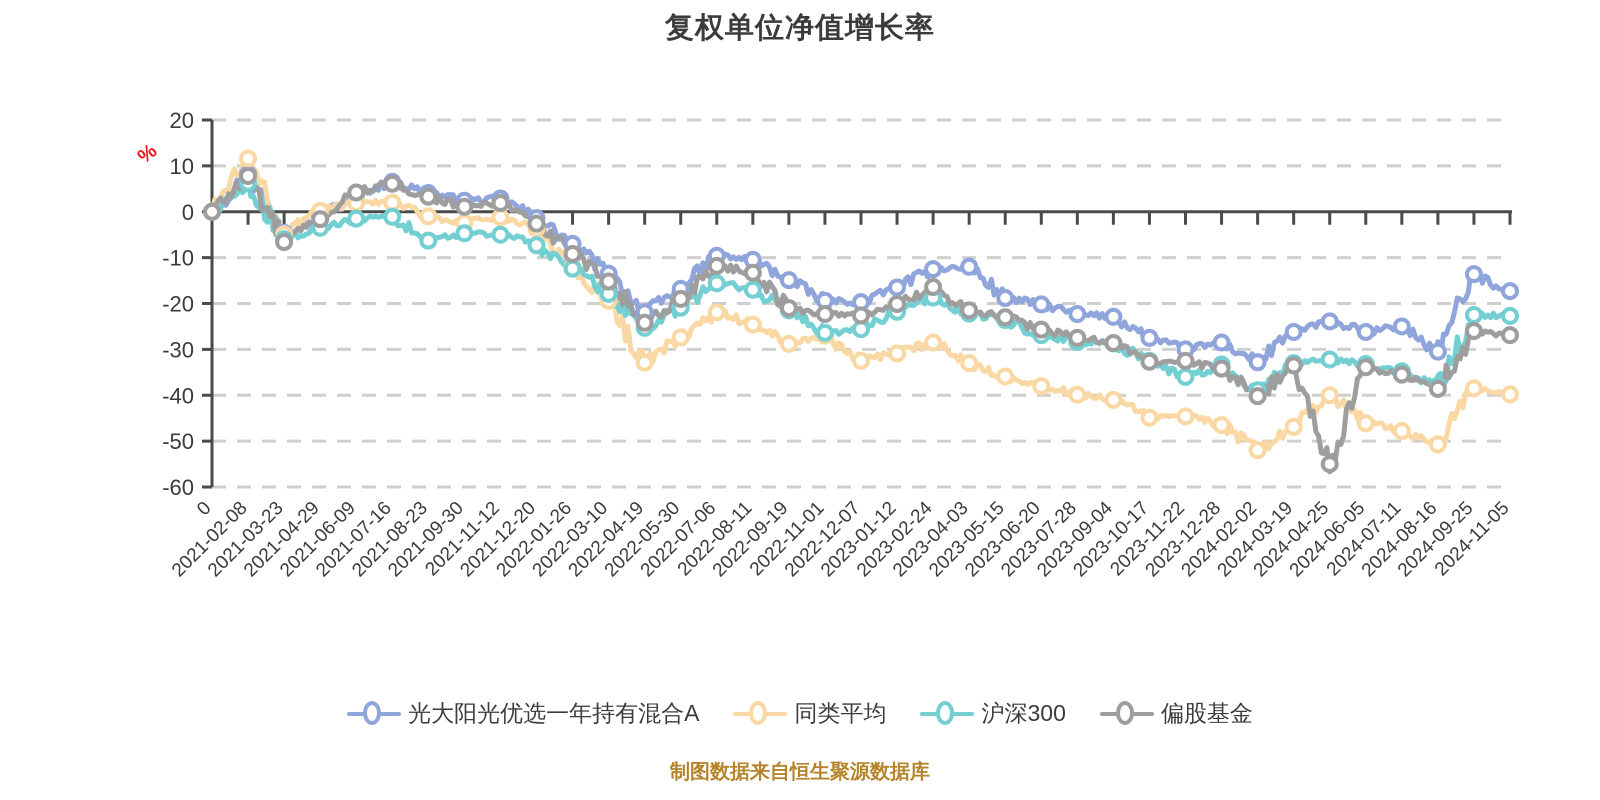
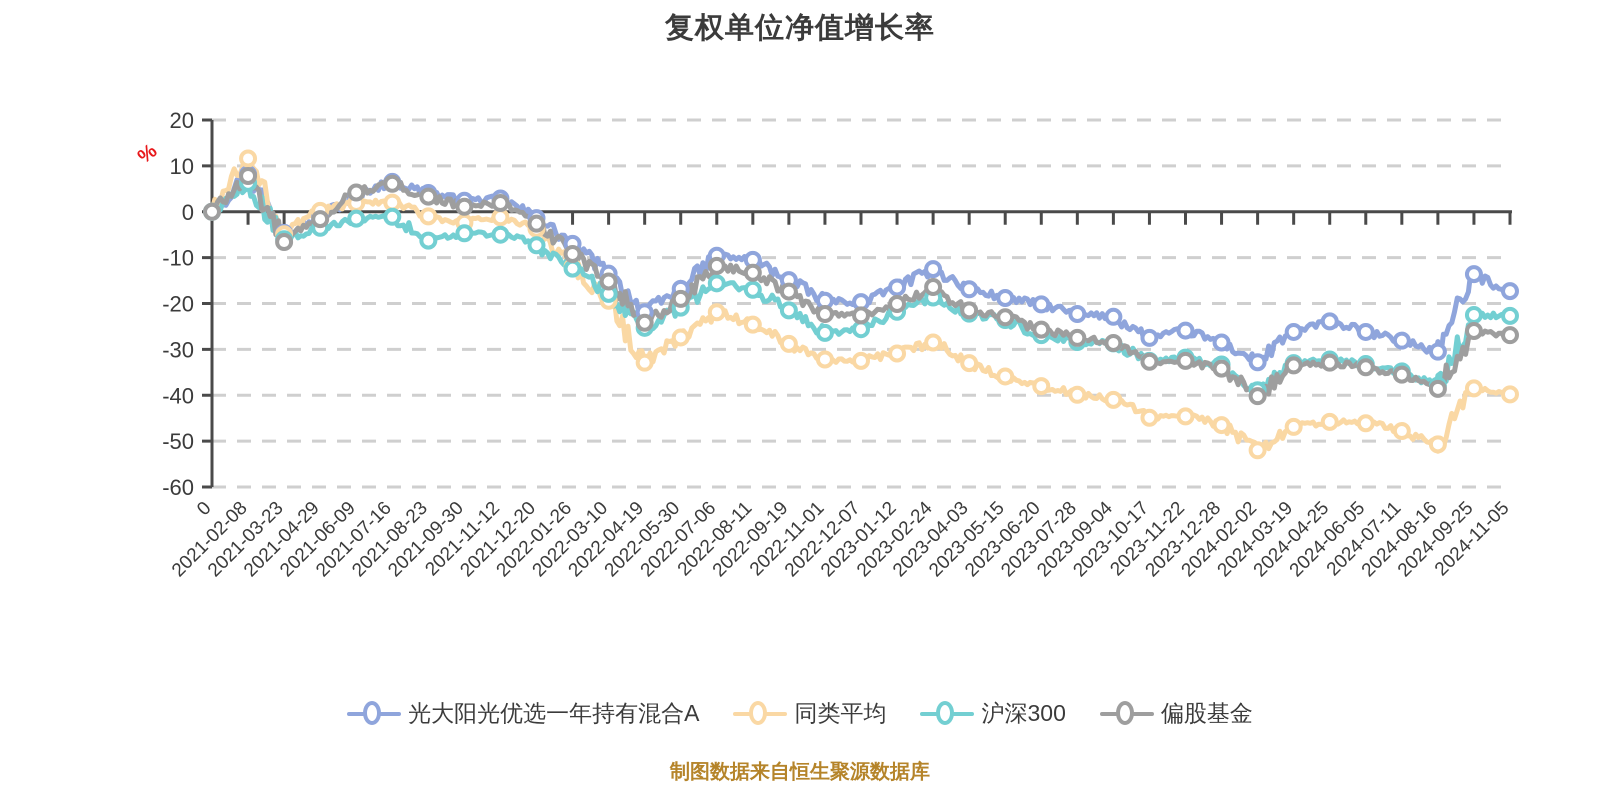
偏股基金/2022-09-19: -21 -> -17
同类平均/2022-11-01: -27 -> -32
光大阳光优选一年持有混合A/2023-04-03: -12 -> -17
光大阳光优选一年持有混合A/2023-11-22: -30 -> -26
沪深300/2023-11-22: -36 -> -32
同类平均/2024-04-25: -40 -> -46
偏股基金/2024-04-25: -55 -> -33
光大阳光优选一年持有混合A/2024-07-11: -25 -> -28
